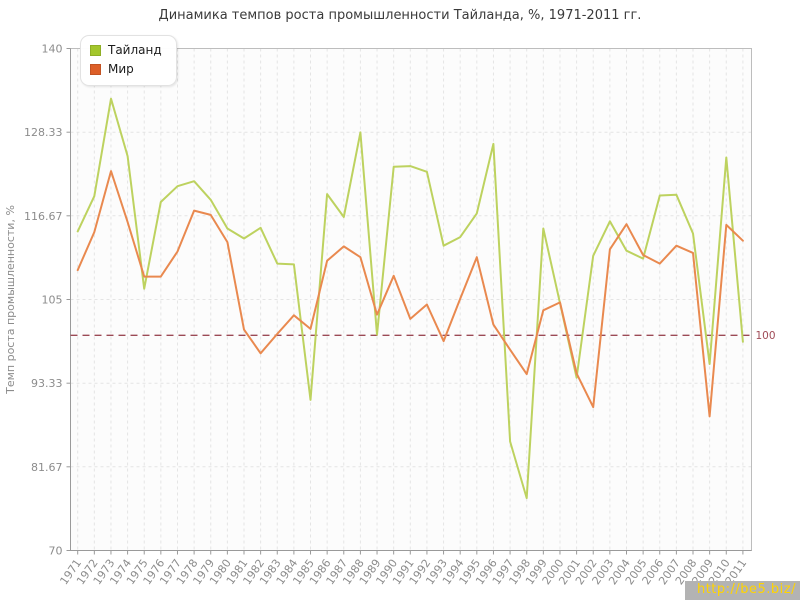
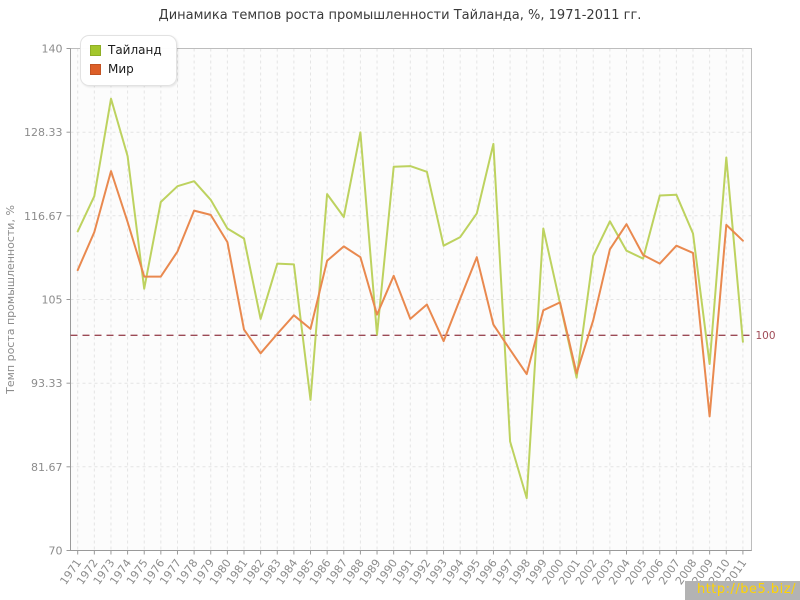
Тайланд/1982: 115 -> 102
Мир/2002: 90 -> 102
